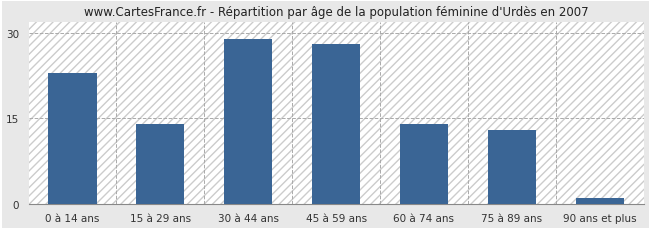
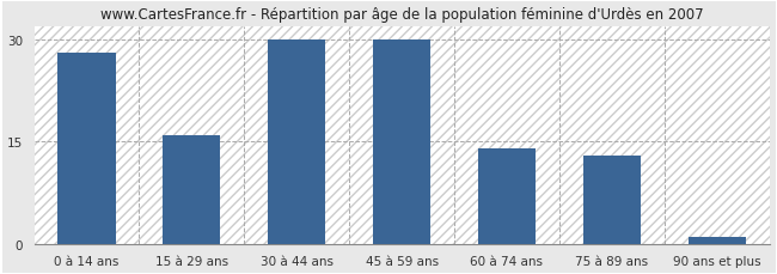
0 à 14 ans: 23 -> 28
15 à 29 ans: 14 -> 16
30 à 44 ans: 29 -> 30
45 à 59 ans: 28 -> 30
